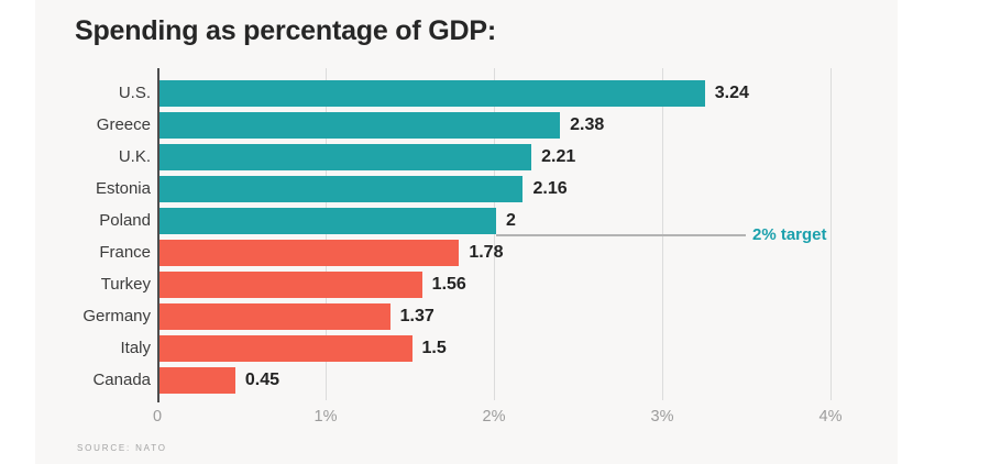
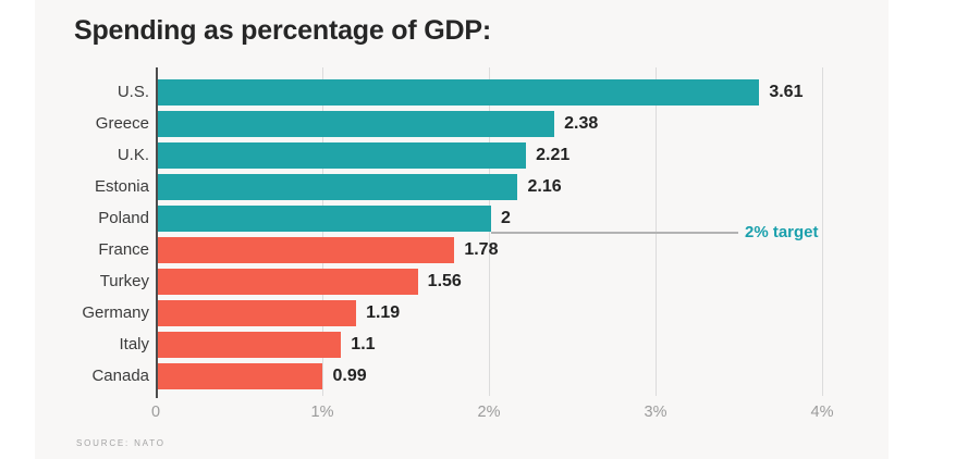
U.S.: 3.24 -> 3.61
Germany: 1.37 -> 1.19
Italy: 1.5 -> 1.1
Canada: 0.45 -> 0.99
